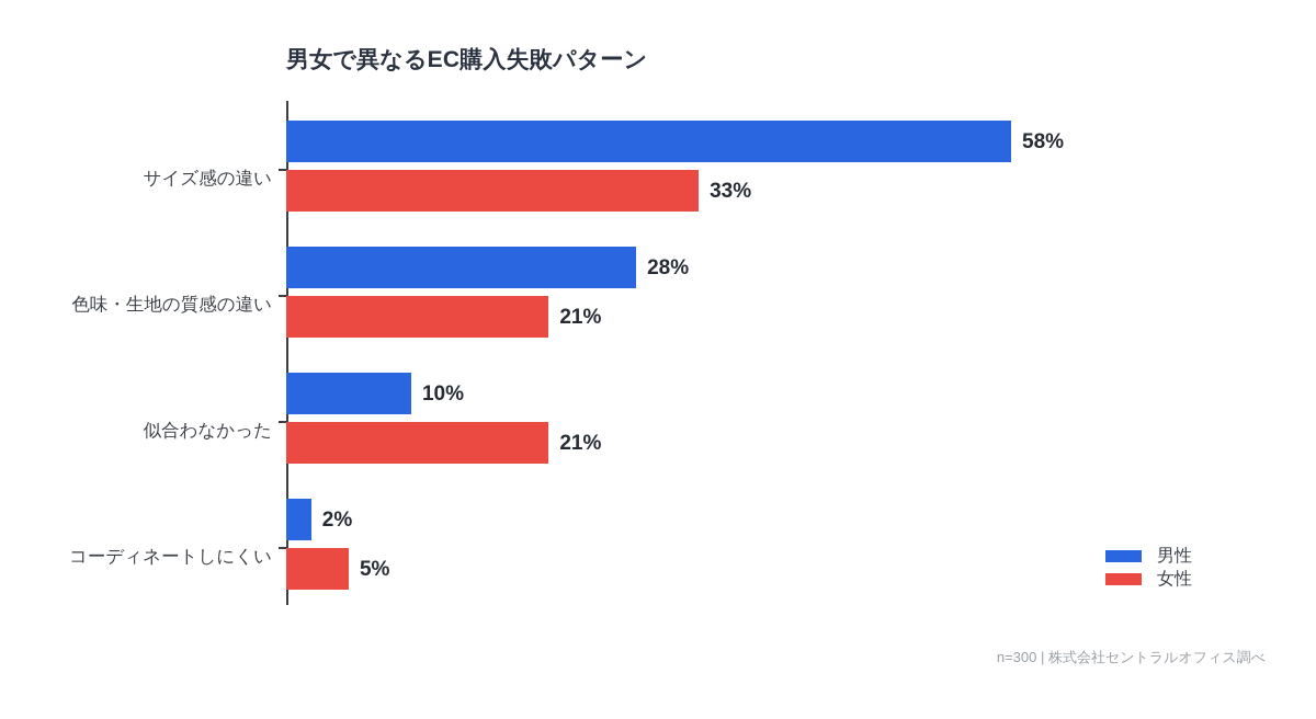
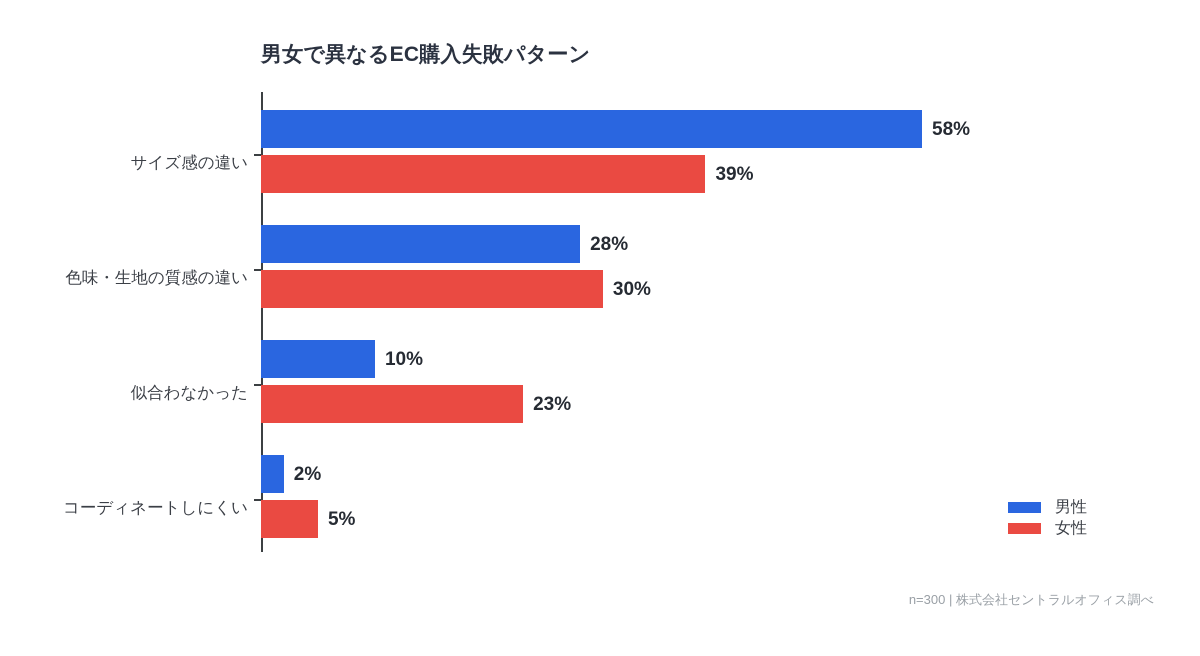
女性/サイズ感の違い: 33% -> 39%
女性/色味・生地の質感の違い: 21% -> 30%
女性/似合わなかった: 21% -> 23%
